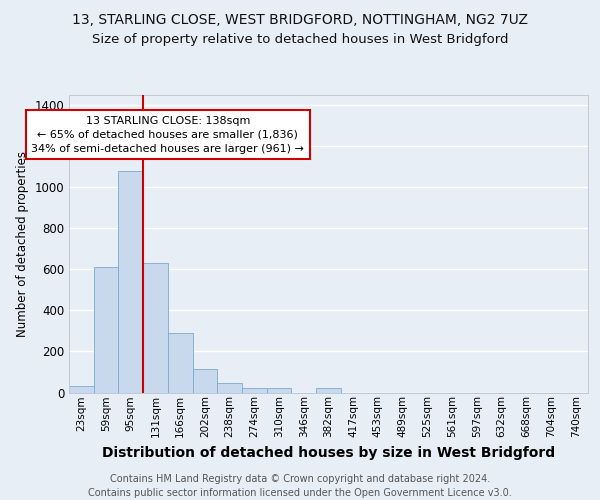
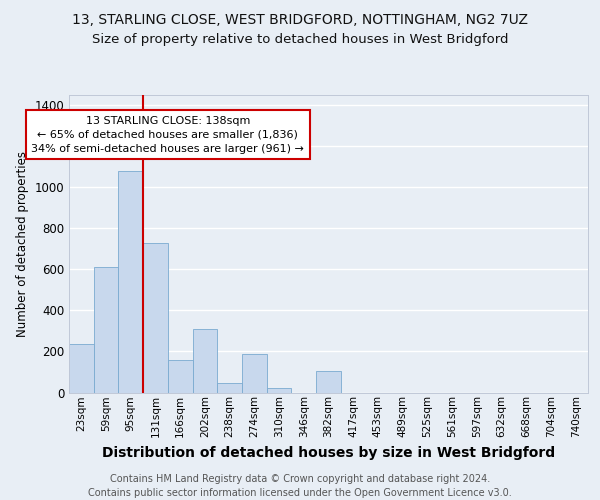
23sqm: 30 -> 235
131sqm: 630 -> 730
166sqm: 290 -> 160
202sqm: 115 -> 310
274sqm: 20 -> 190
382sqm: 20 -> 105
